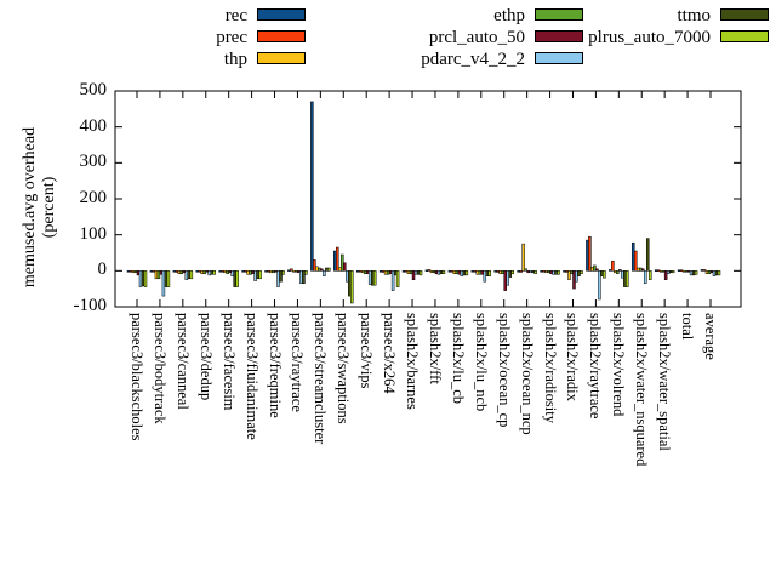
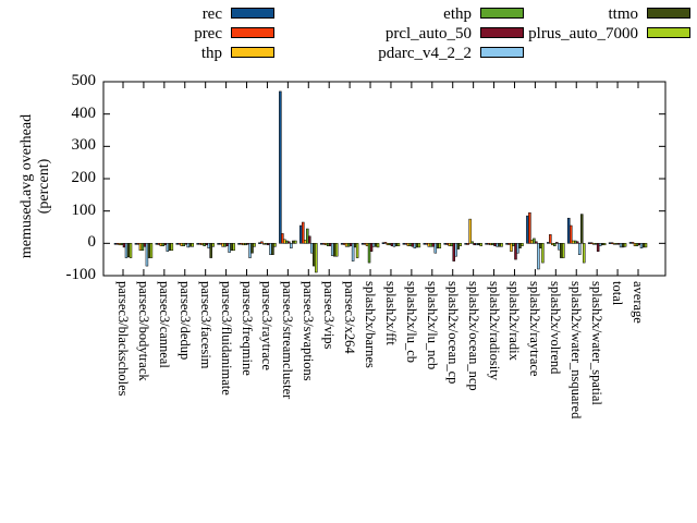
plrus_auto_7000/parsec3/facesim: -40 -> -10
ethp/splash2x/barnes: -10 -> -60
plrus_auto_7000/splash2x/raytrace: -20 -> -60
plrus_auto_7000/splash2x/water_nsquared: -20 -> -60
